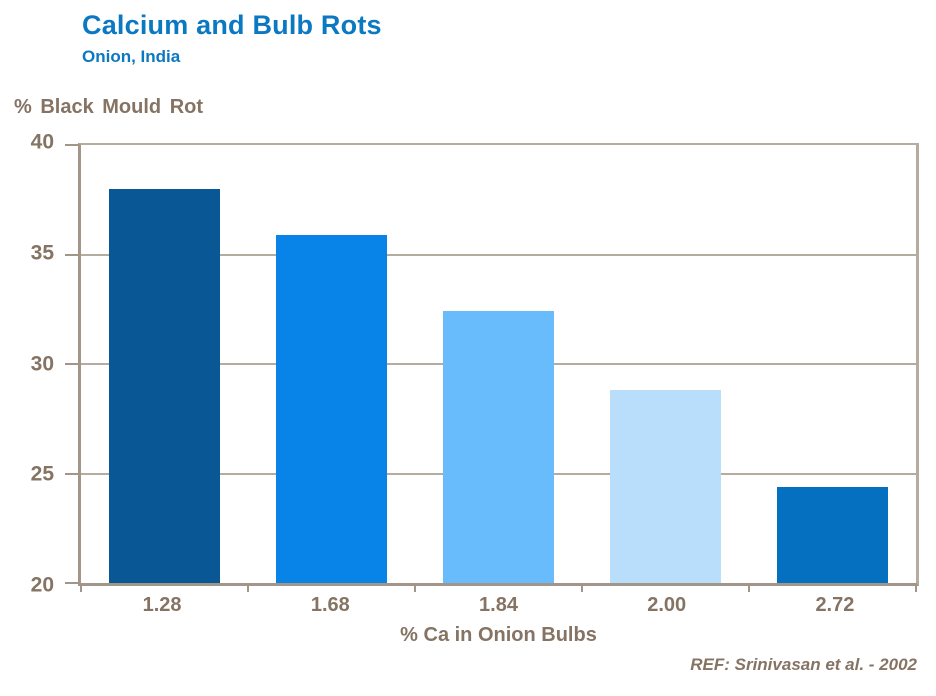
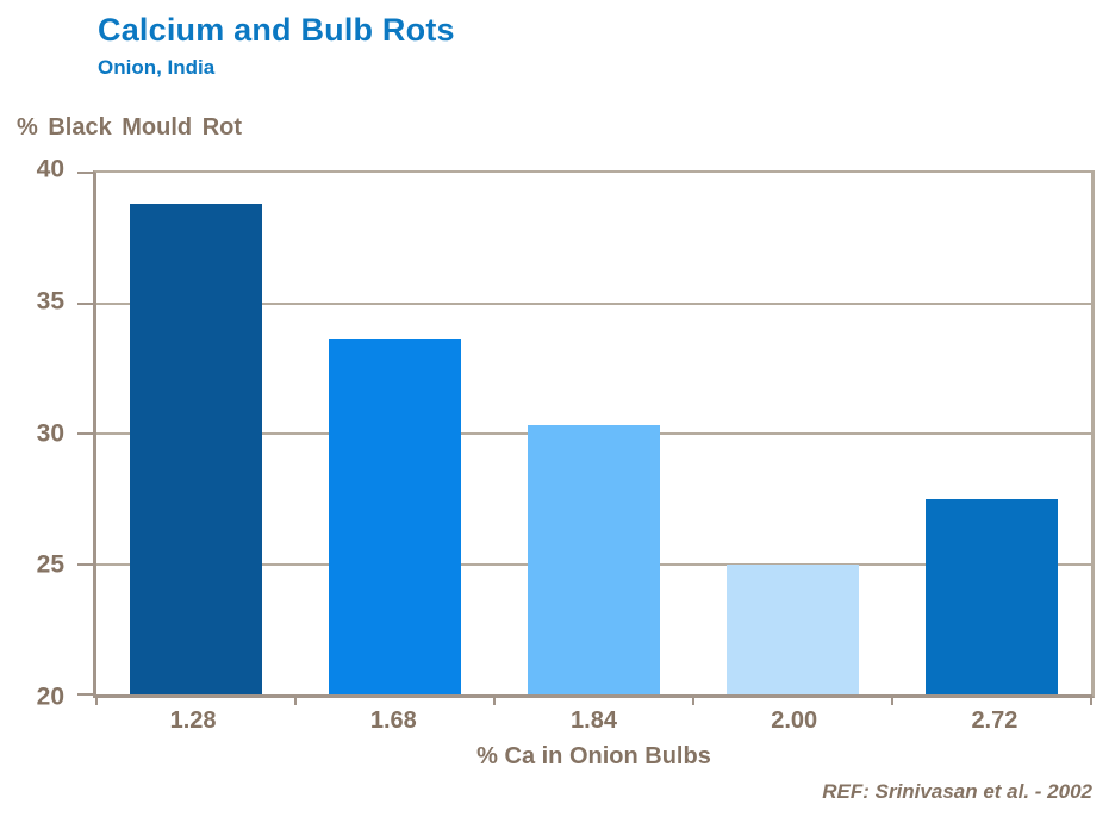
1.28: 38.0 -> 38.8
1.68: 35.9 -> 33.6
1.84: 32.4 -> 30.3
2.00: 28.8 -> 25.0
2.72: 24.4 -> 27.5
